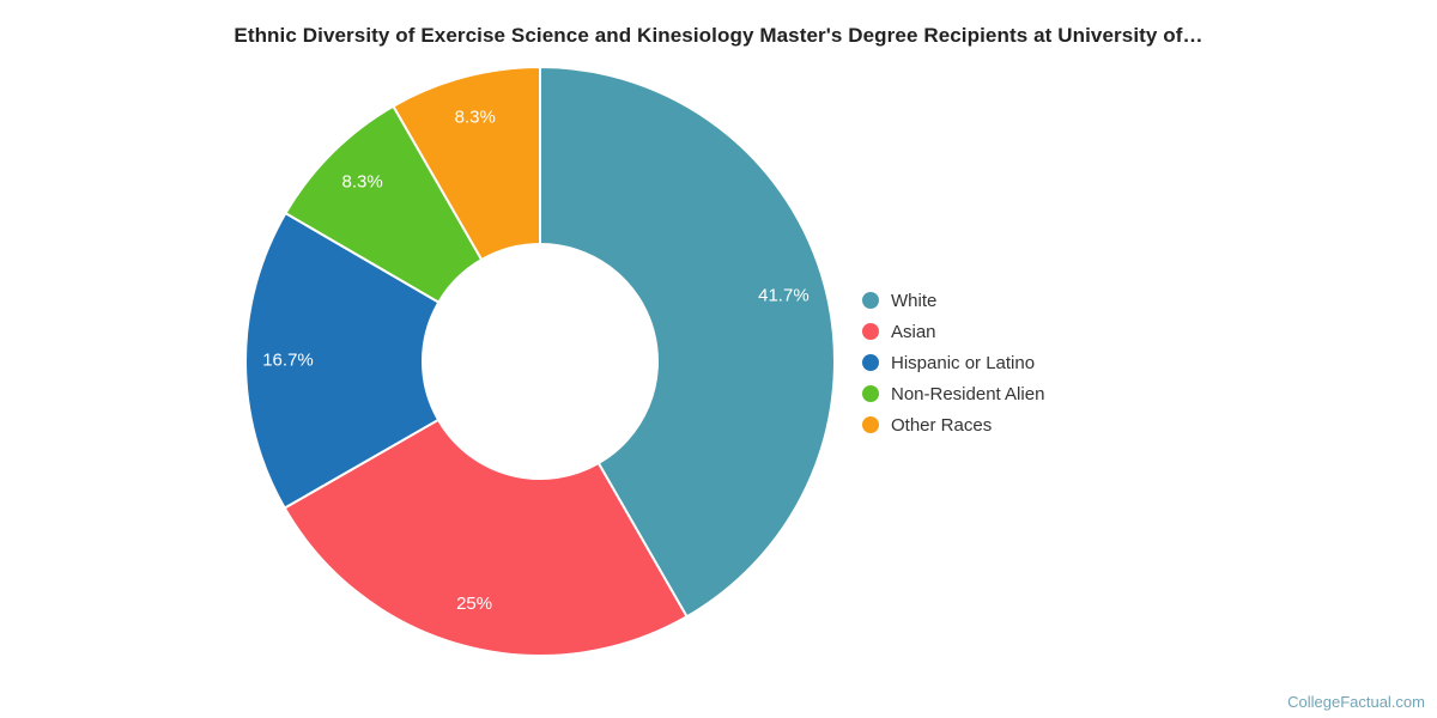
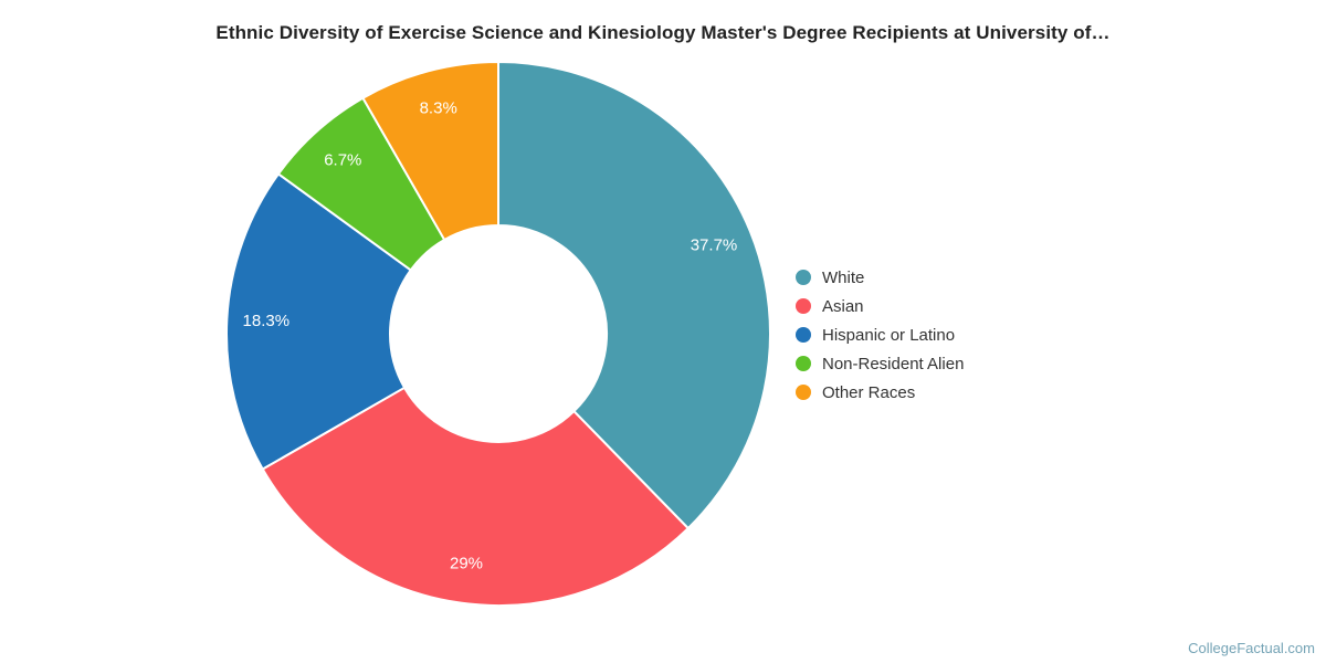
White: 41.7% -> 37.7%
Asian: 25% -> 29%
Hispanic or Latino: 16.7% -> 18.3%
Non-Resident Alien: 8.3% -> 6.7%
